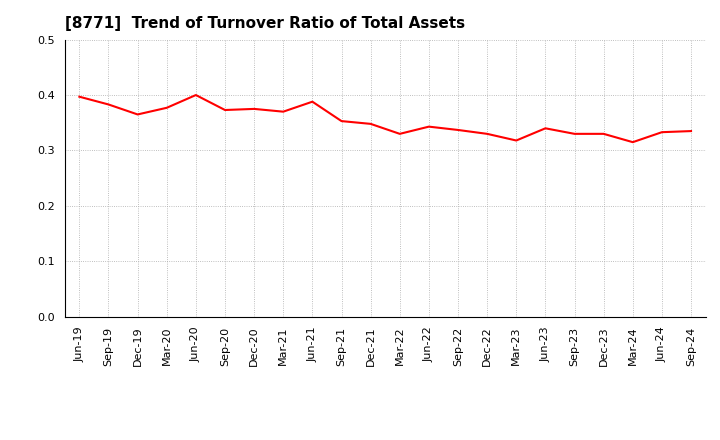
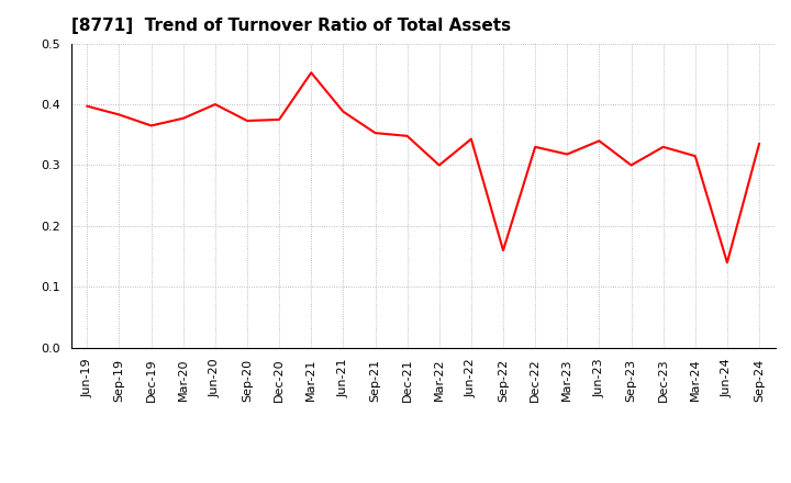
Mar-21: 0.370 -> 0.452
Mar-22: 0.330 -> 0.300
Sep-22: 0.337 -> 0.160
Sep-23: 0.330 -> 0.300
Jun-24: 0.333 -> 0.140
